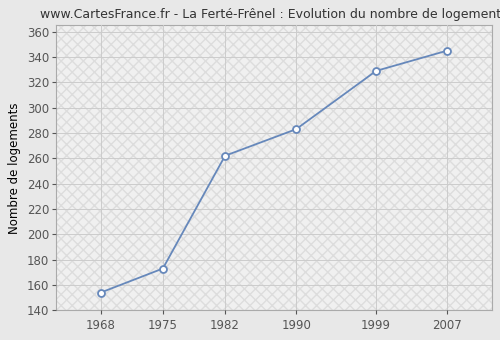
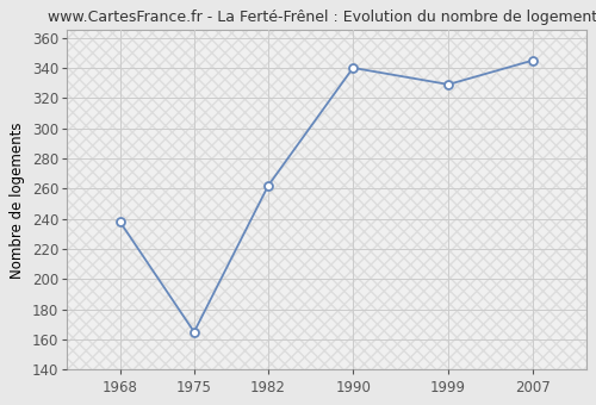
1968: 154 -> 238
1975: 173 -> 165
1990: 283 -> 340
